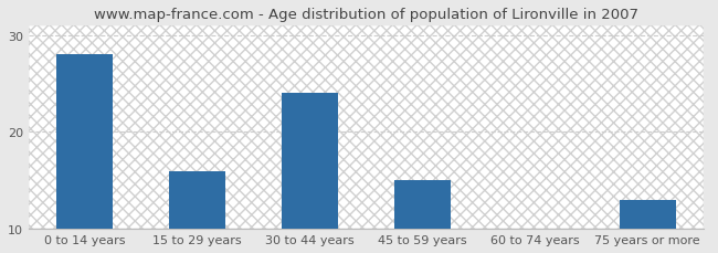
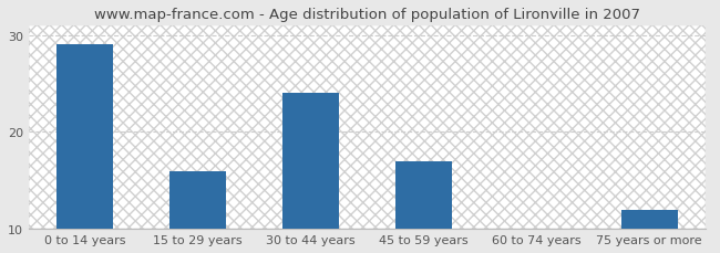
0 to 14 years: 28 -> 29
45 to 59 years: 15 -> 17
75 years or more: 13 -> 12
